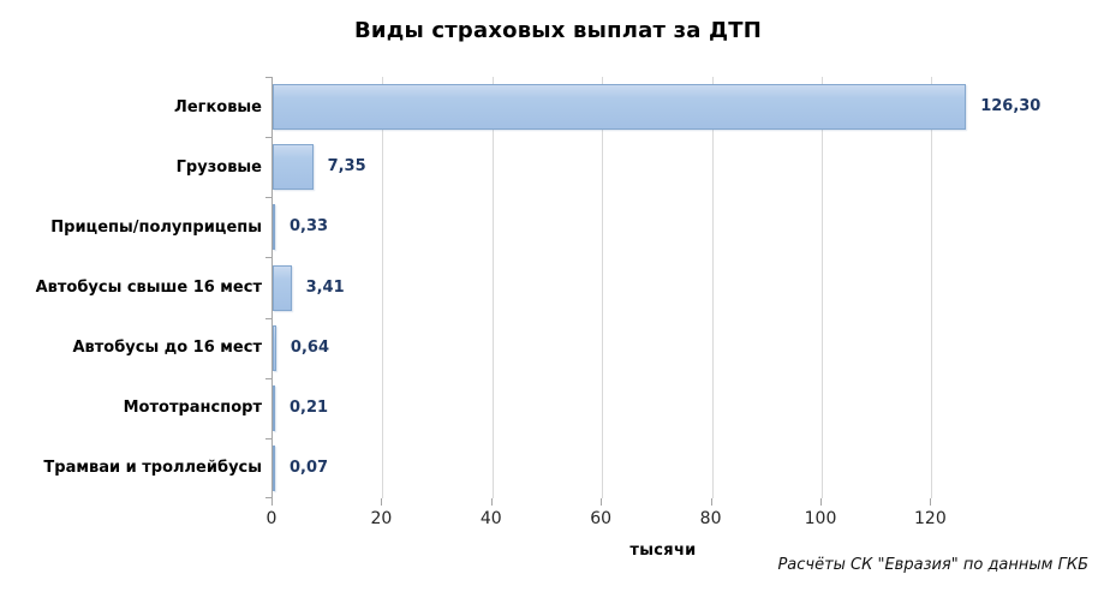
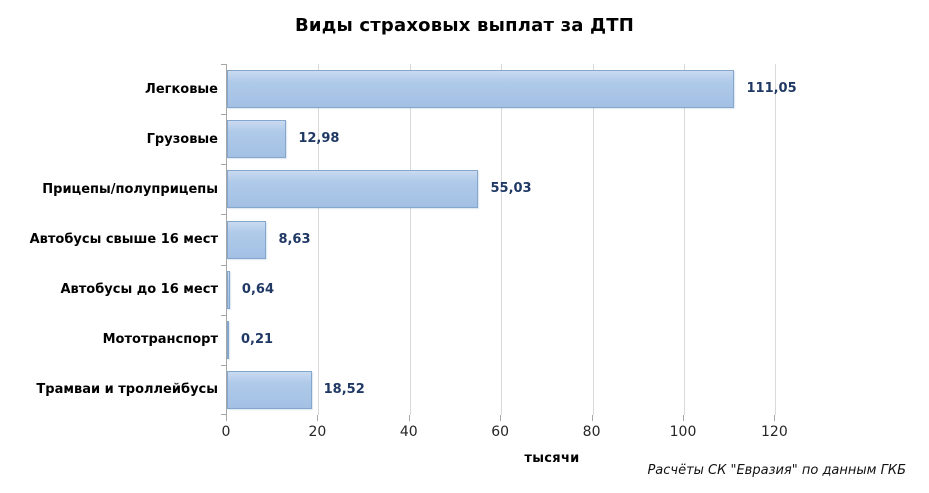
Легковые: 126,30 -> 111,05
Грузовые: 7,35 -> 12,98
Прицепы/полуприцепы: 0,33 -> 55,03
Автобусы свыше 16 мест: 3,41 -> 8,63
Трамваи и троллейбусы: 0,07 -> 18,52
